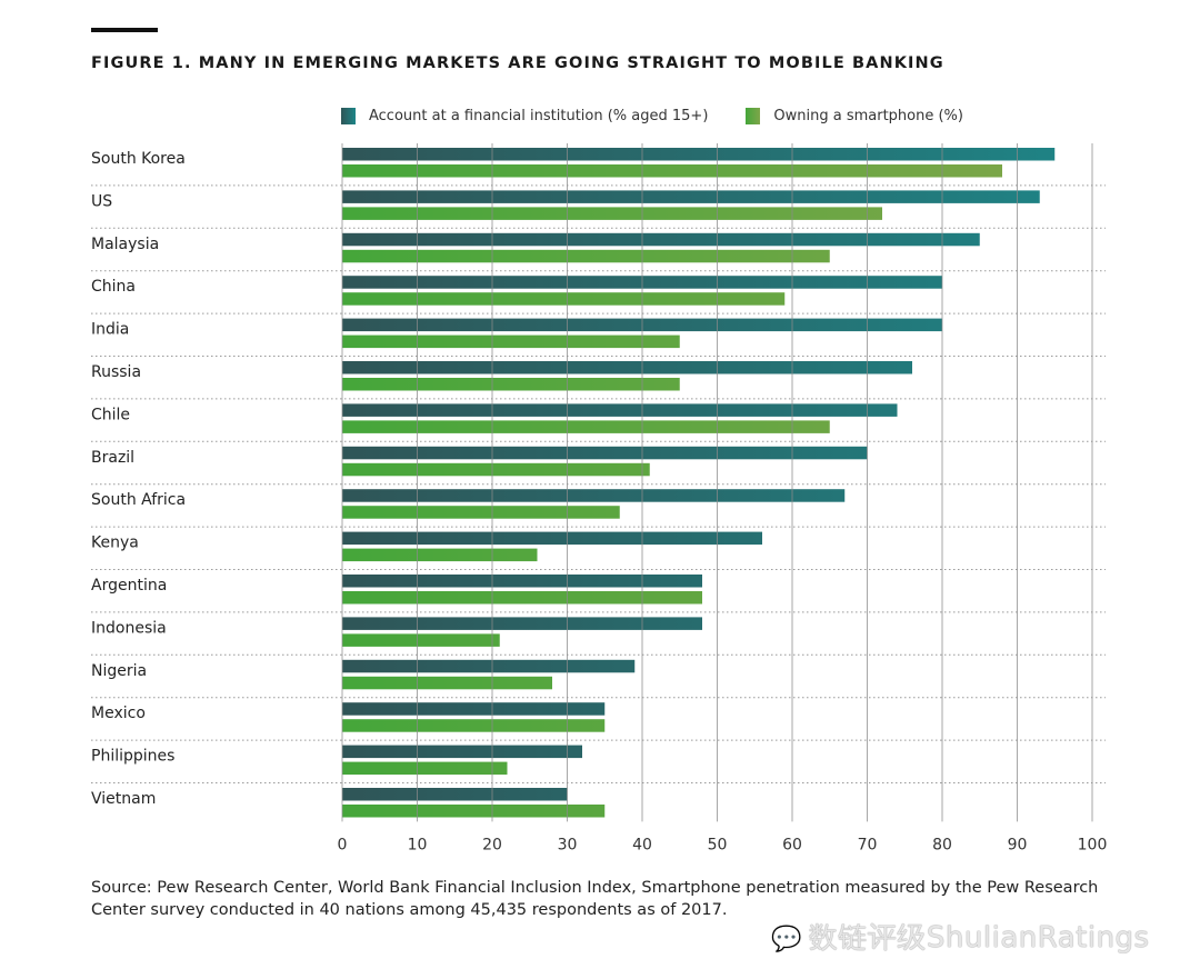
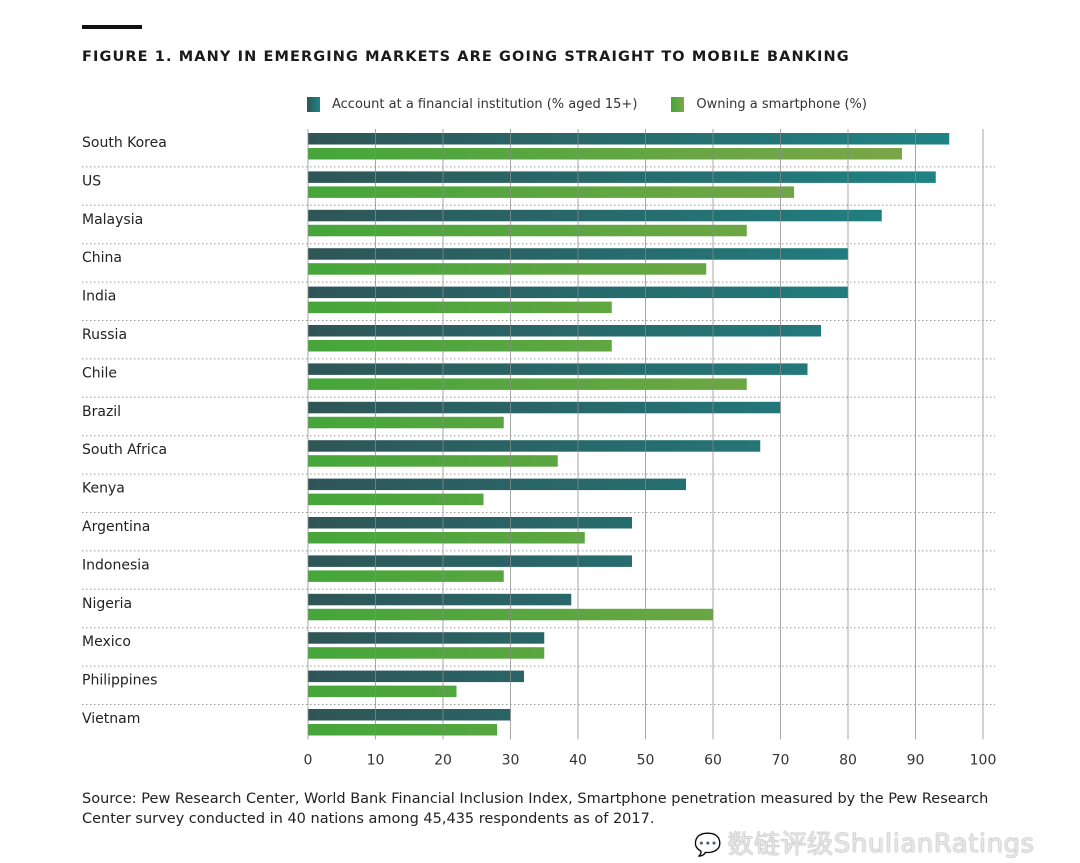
Owning a smartphone (%)/Brazil: 41 -> 29
Owning a smartphone (%)/Argentina: 48 -> 41
Owning a smartphone (%)/Indonesia: 21 -> 29
Owning a smartphone (%)/Nigeria: 28 -> 60
Owning a smartphone (%)/Vietnam: 35 -> 28
